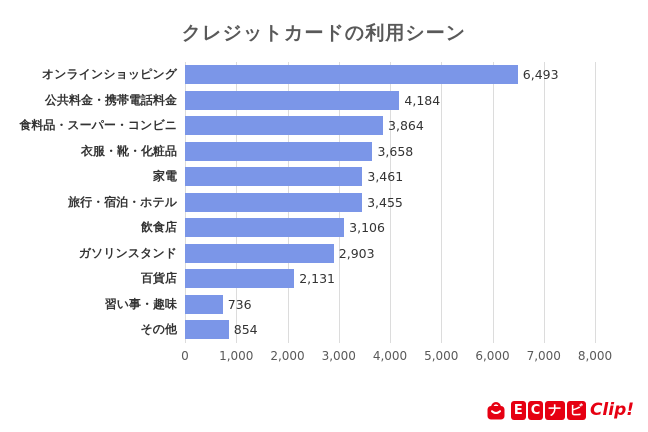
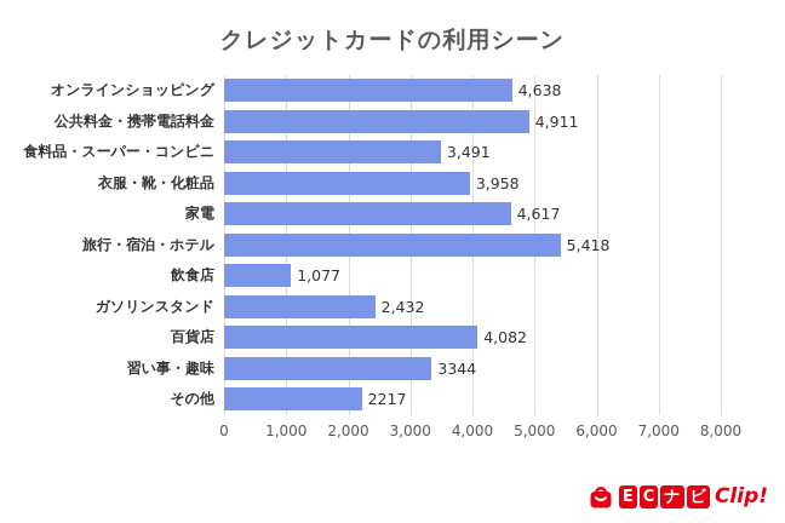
オンラインショッピング: 6,493 -> 4,638
公共料金・携帯電話料金: 4,184 -> 4,911
食料品・スーパー・コンビニ: 3,864 -> 3,491
衣服・靴・化粧品: 3,658 -> 3,958
家電: 3,461 -> 4,617
旅行・宿泊・ホテル: 3,455 -> 5,418
飲食店: 3,106 -> 1,077
ガソリンスタンド: 2,903 -> 2,432
百貨店: 2,131 -> 4,082
習い事・趣味: 736 -> 3344
その他: 854 -> 2217
